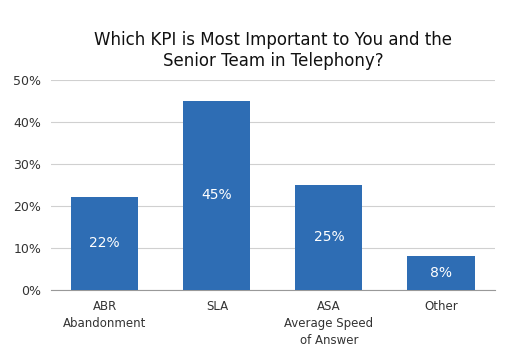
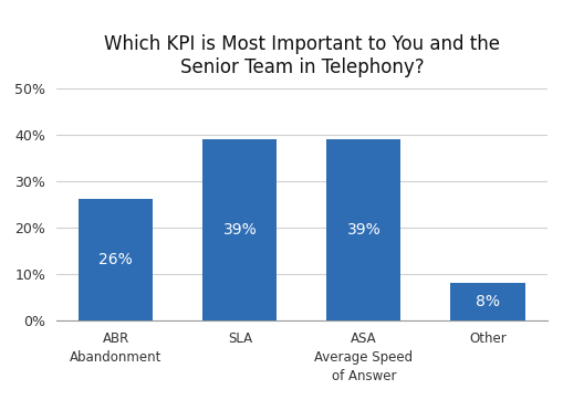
ABR Abandonment: 22% -> 26%
SLA: 45% -> 39%
ASA Average Speed of Answer: 25% -> 39%
